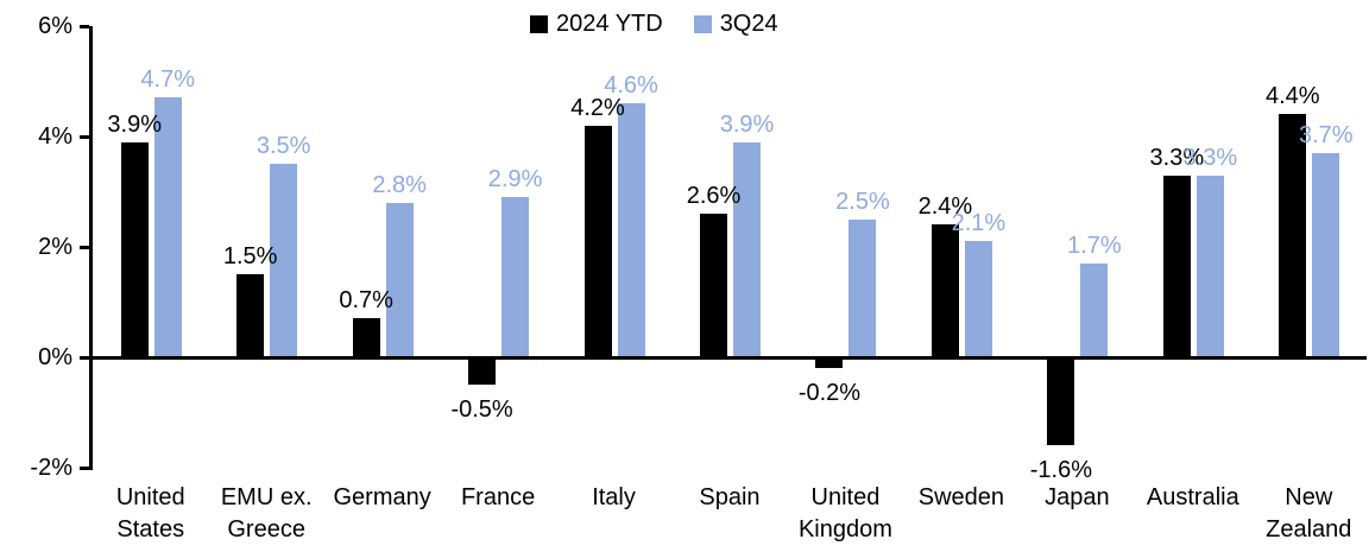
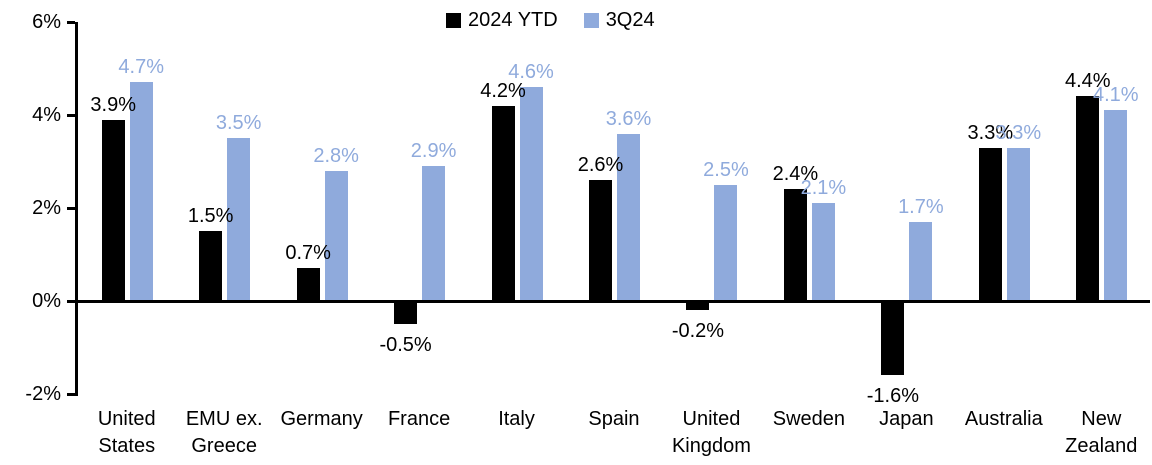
3Q24/Spain: 3.9% -> 3.6%
3Q24/New Zealand: 3.7% -> 4.1%
